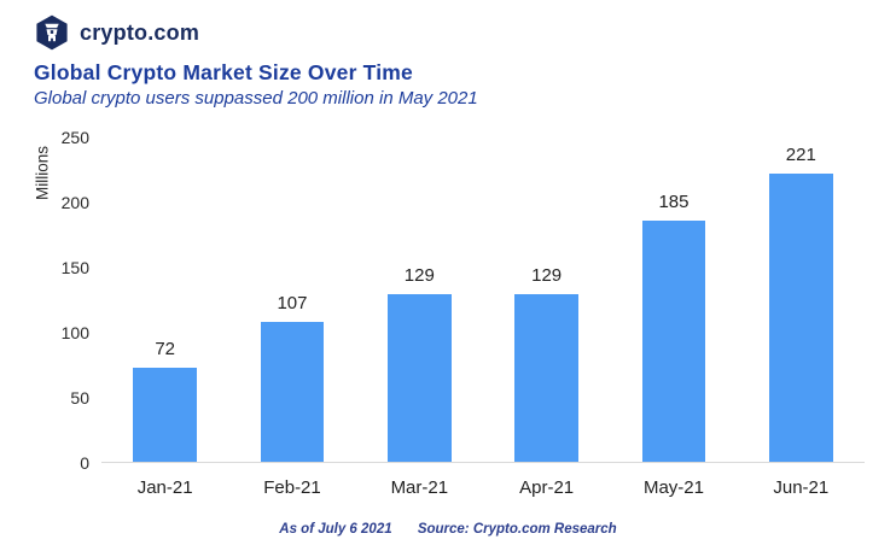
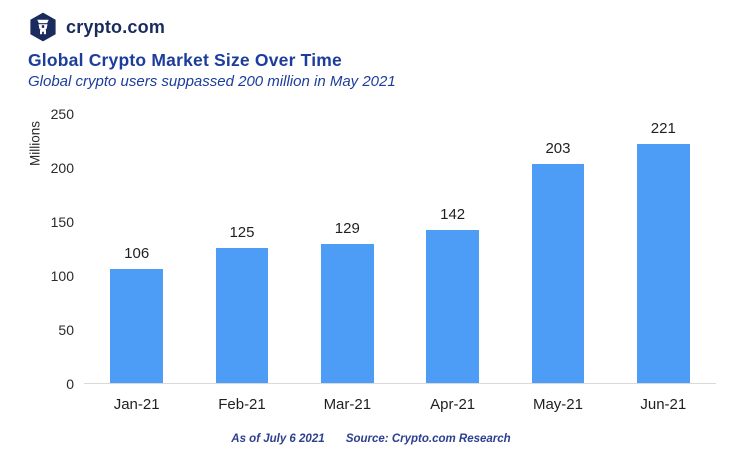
Jan-21: 72 -> 106
Feb-21: 107 -> 125
Apr-21: 129 -> 142
May-21: 185 -> 203
